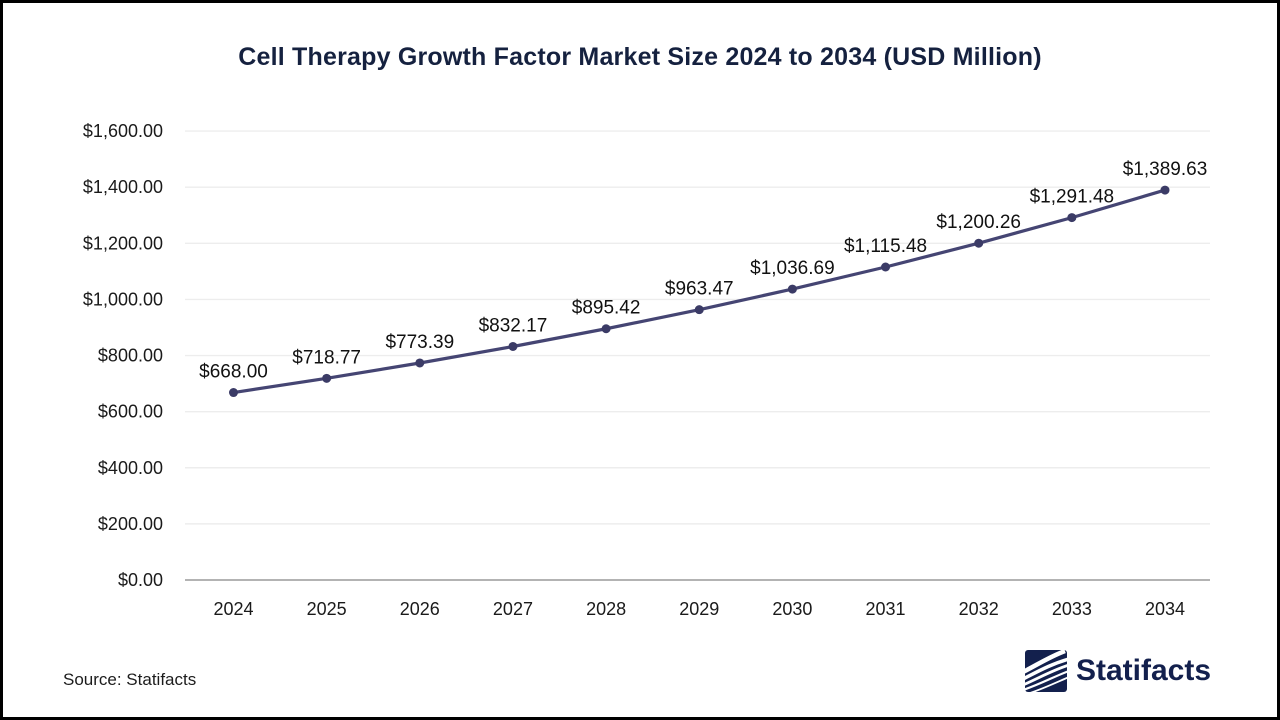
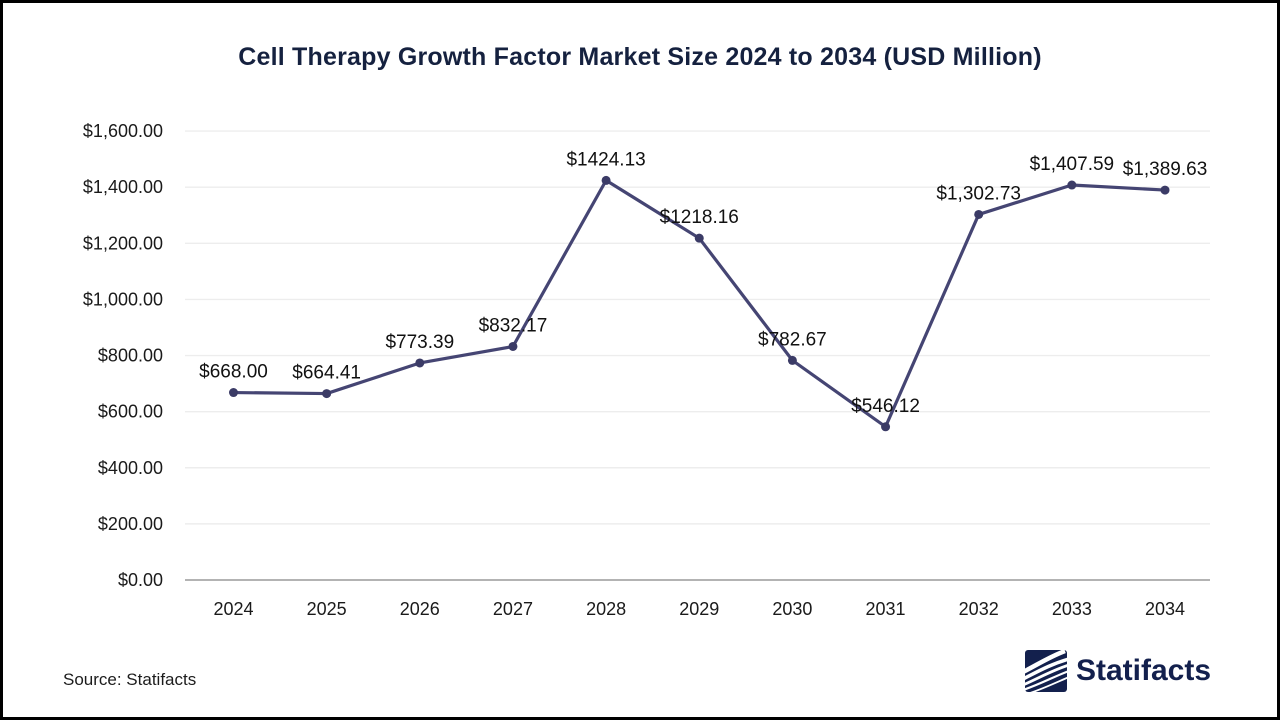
2025: $718.77 -> $664.41
2028: $895.42 -> $1424.13
2029: $963.47 -> $1218.16
2030: $1,036.69 -> $782.67
2031: $1,115.48 -> $546.12
2032: $1,200.26 -> $1,302.73
2033: $1,291.48 -> $1,407.59
